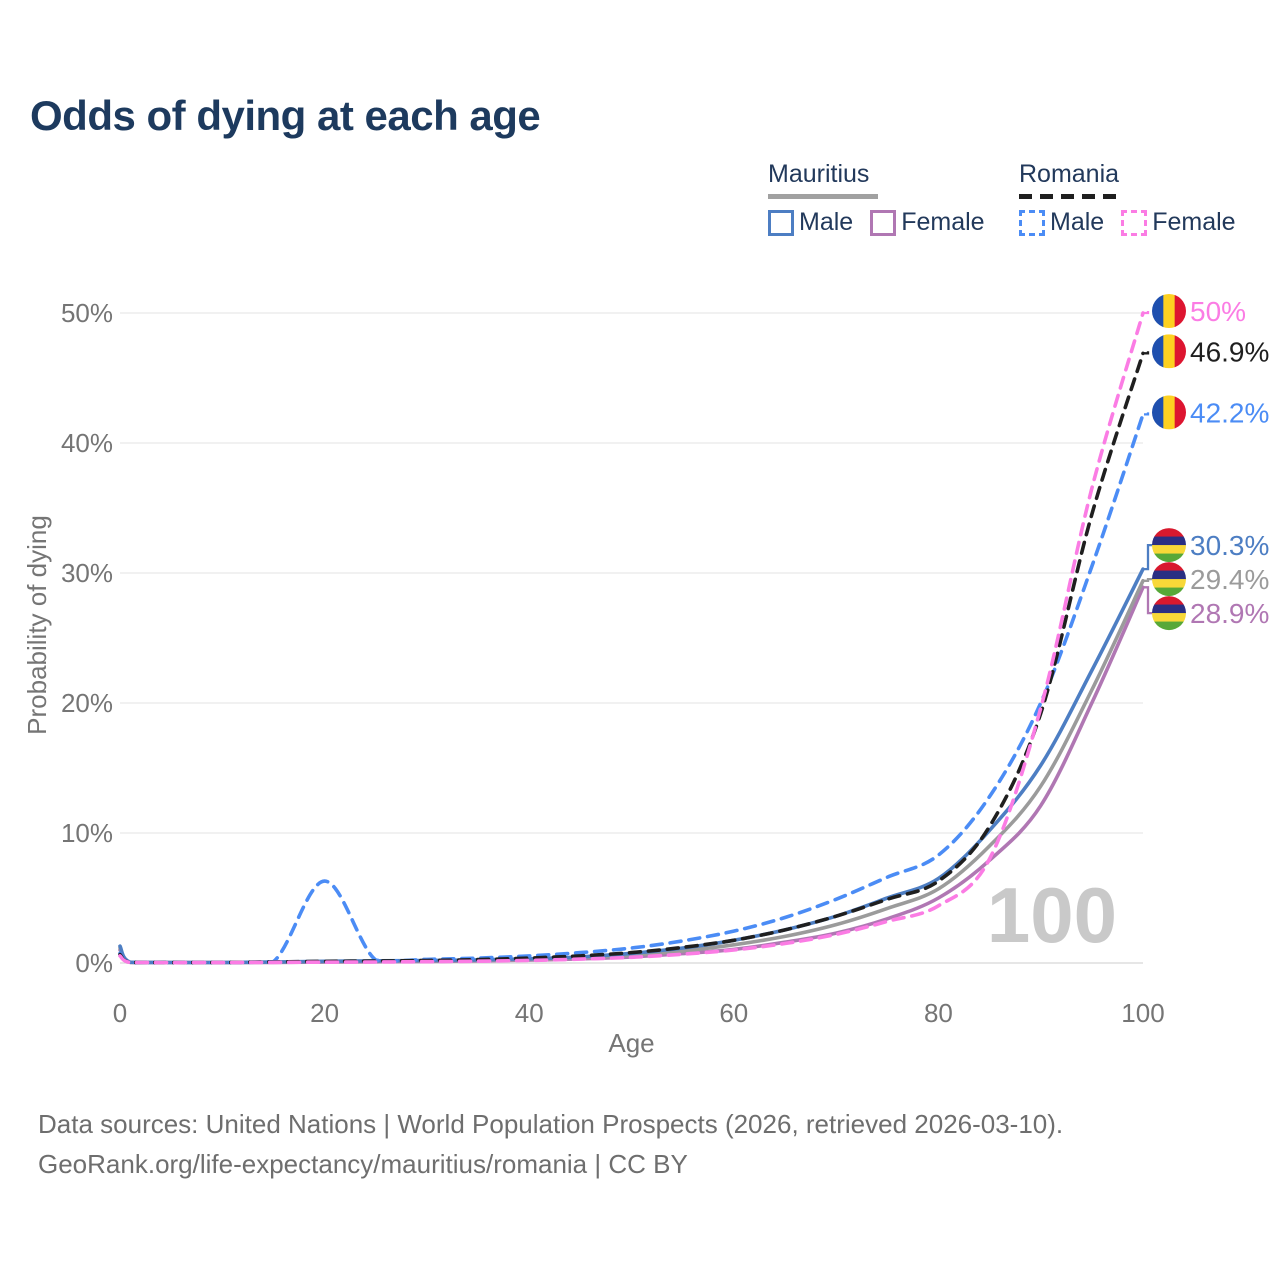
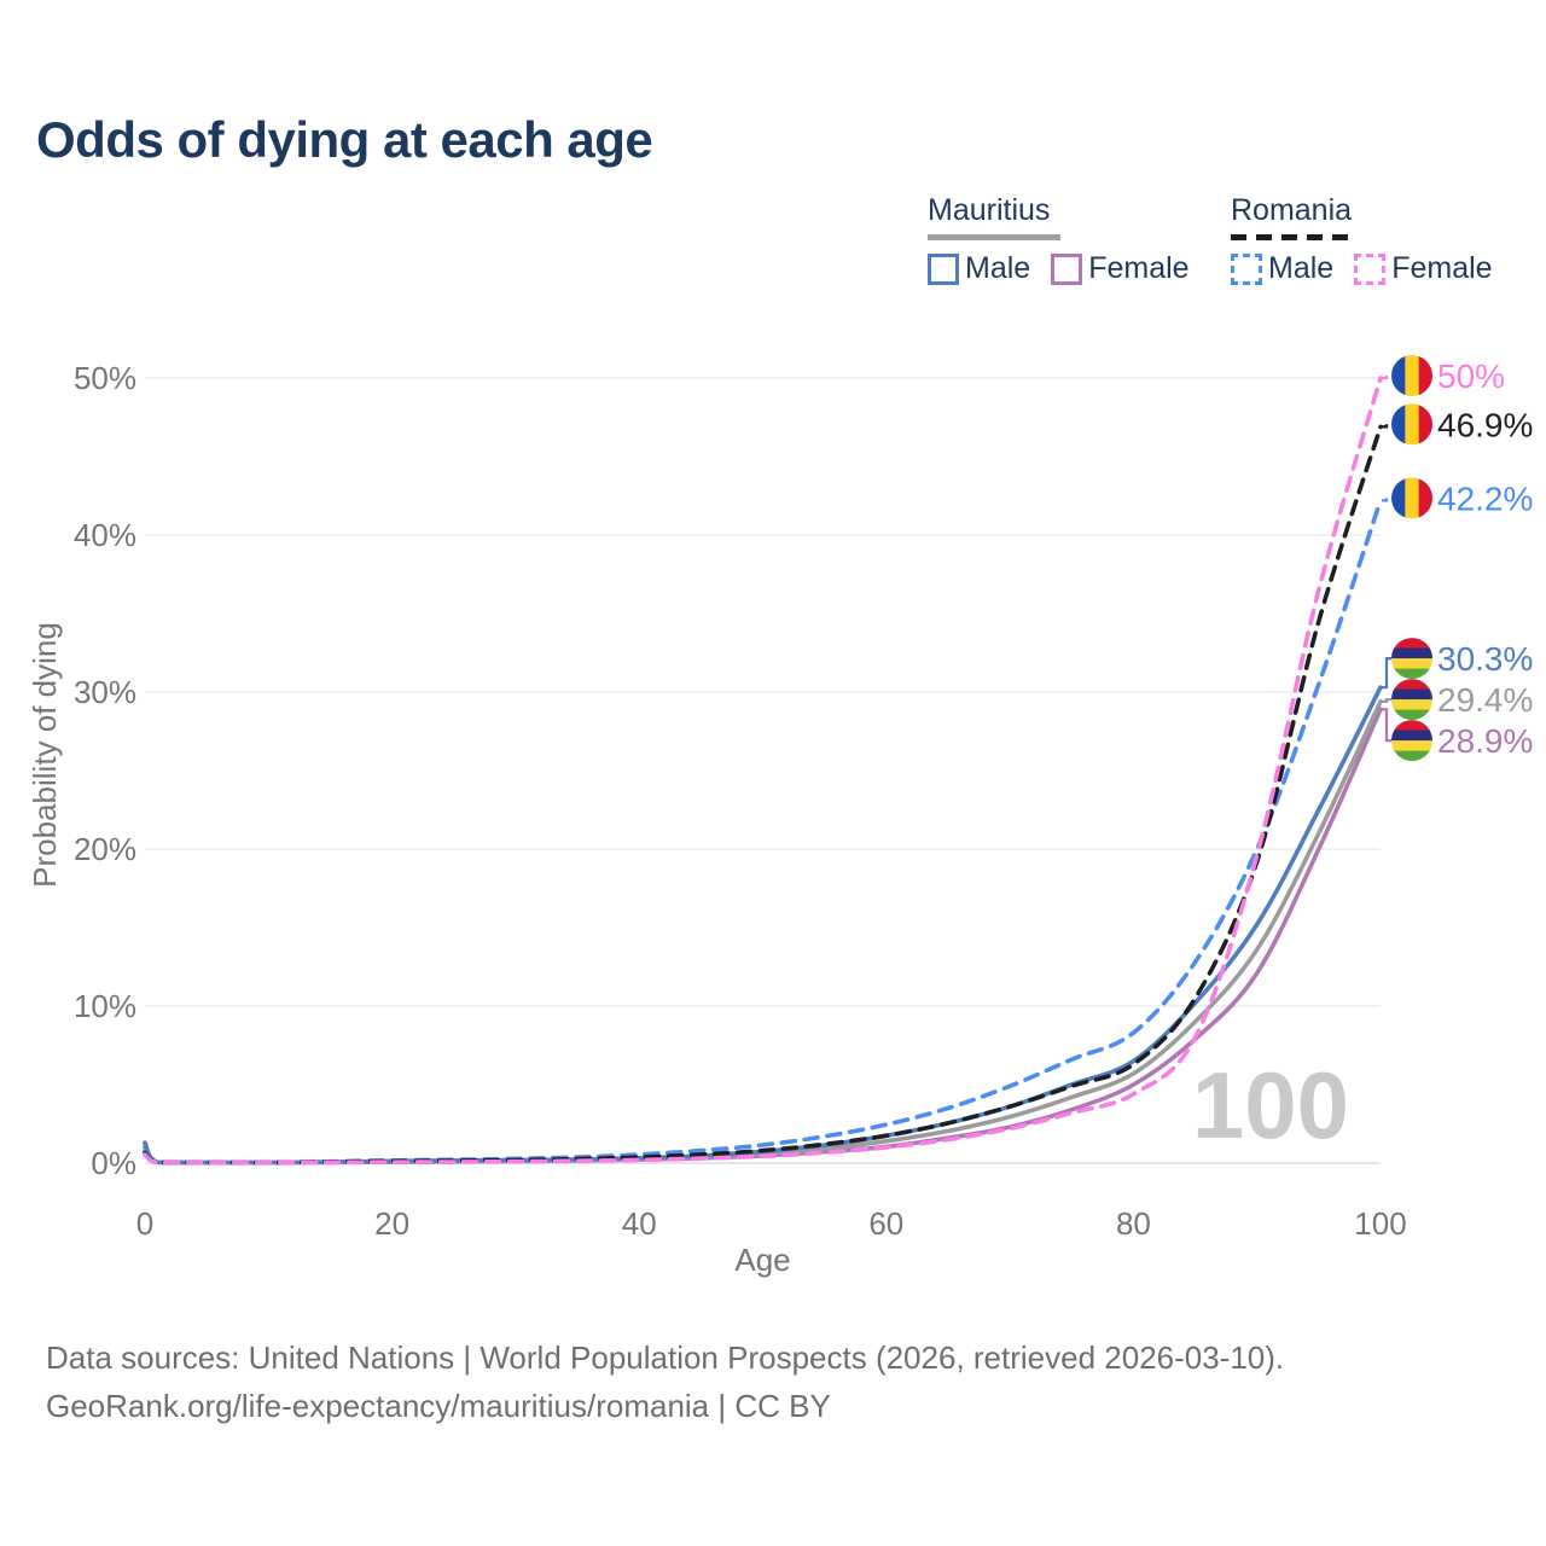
Romania Male/20: 6.3% -> 0.2%
